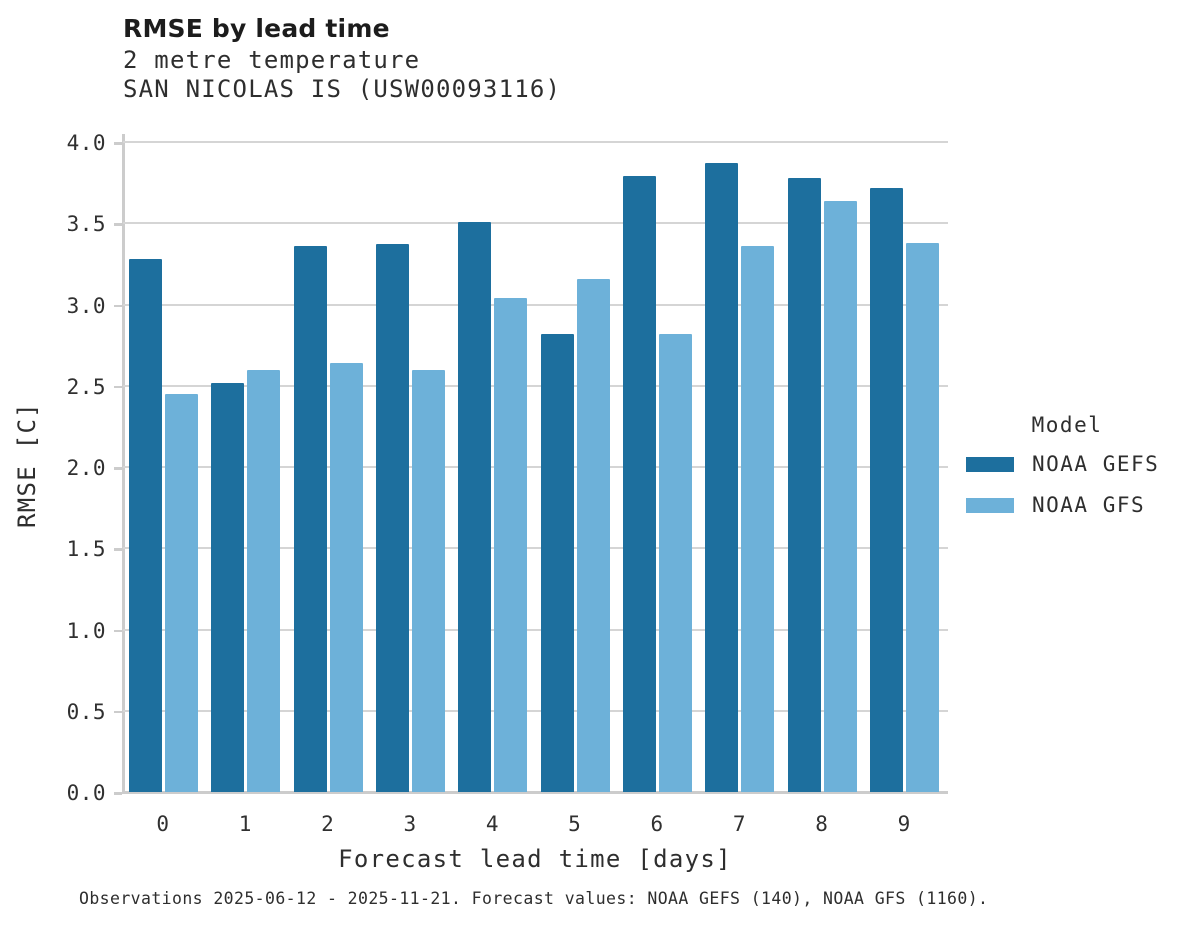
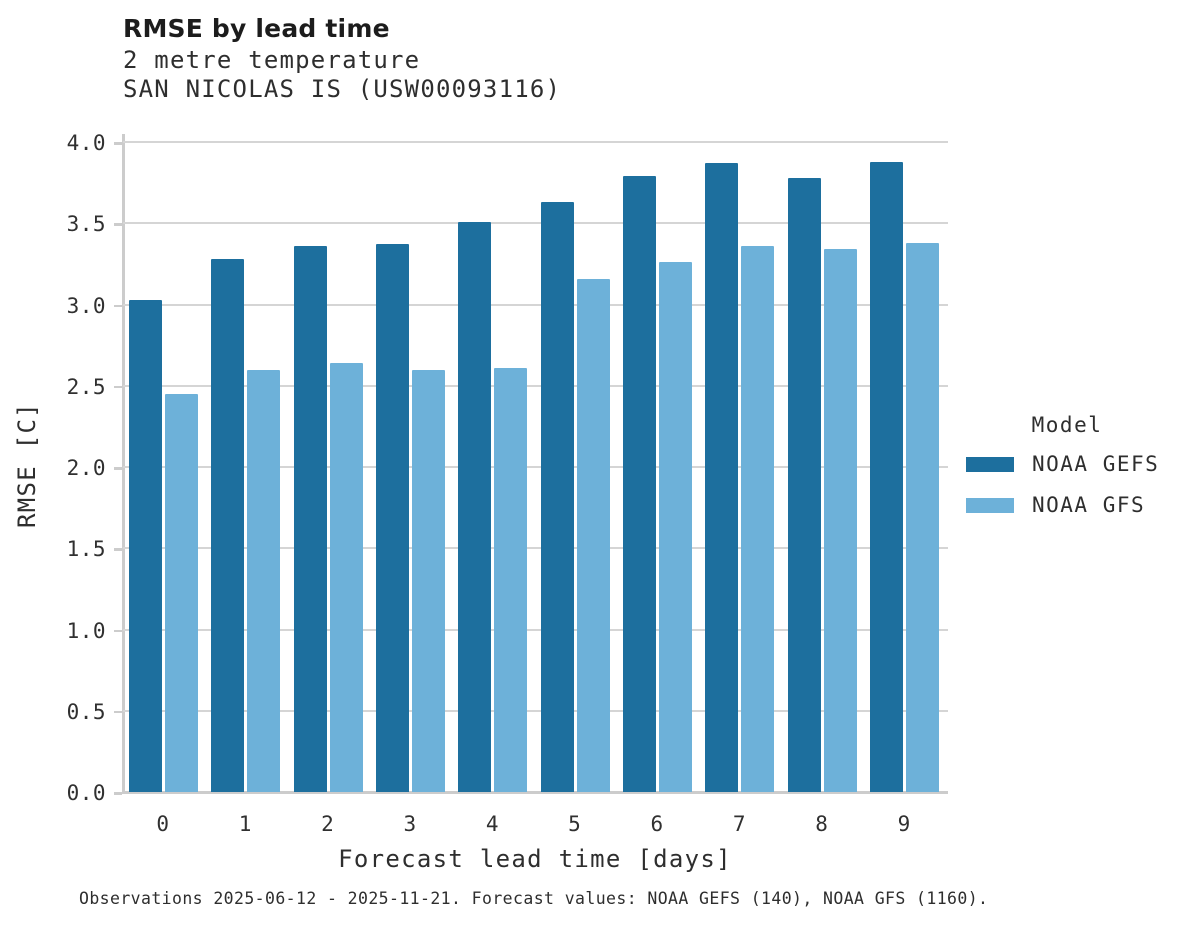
NOAA GEFS/0: 3.28 -> 3.03
NOAA GEFS/1: 2.52 -> 3.28
NOAA GFS/4: 3.04 -> 2.61
NOAA GEFS/5: 2.82 -> 3.63
NOAA GFS/6: 2.82 -> 3.26
NOAA GFS/8: 3.64 -> 3.34
NOAA GEFS/9: 3.72 -> 3.88
